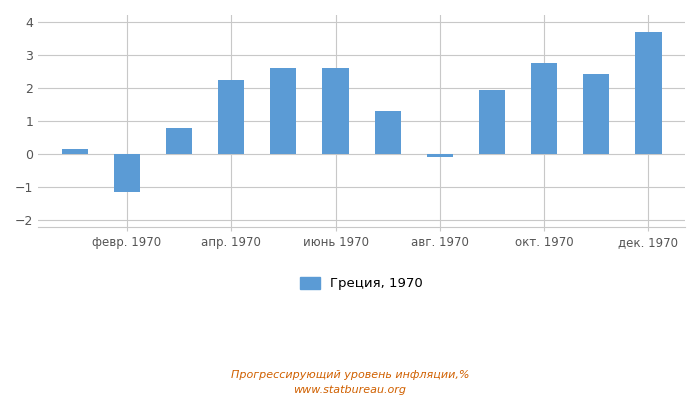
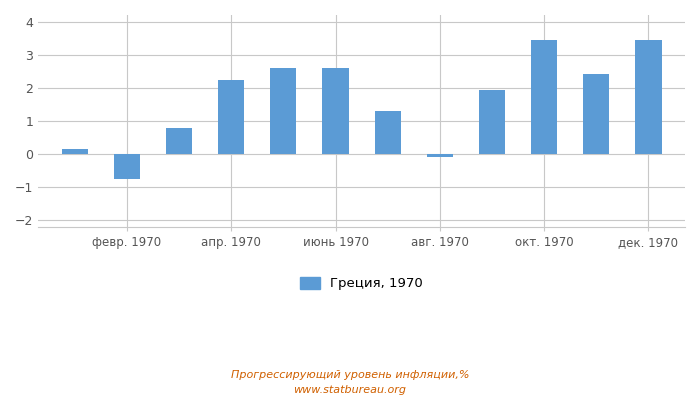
февр. 1970: -1.15 -> -0.75
окт. 1970: 2.75 -> 3.45
дек. 1970: 3.70 -> 3.45
